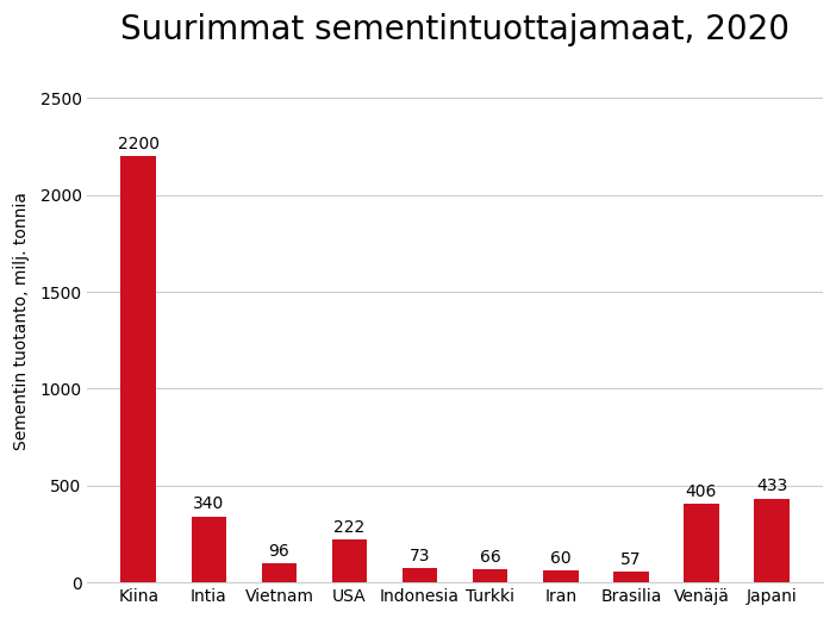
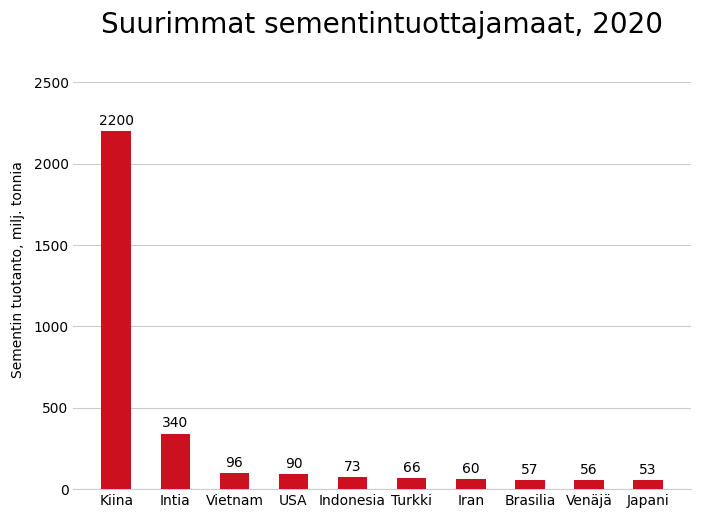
USA: 222 -> 90
Venäjä: 406 -> 56
Japani: 433 -> 53
